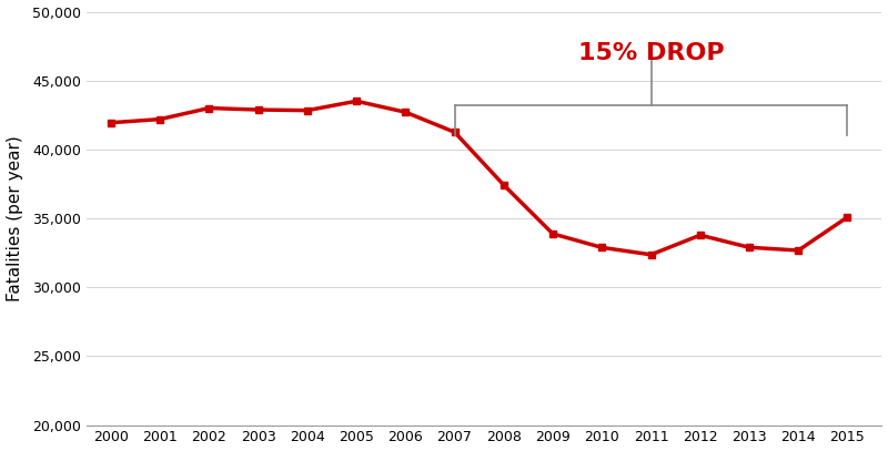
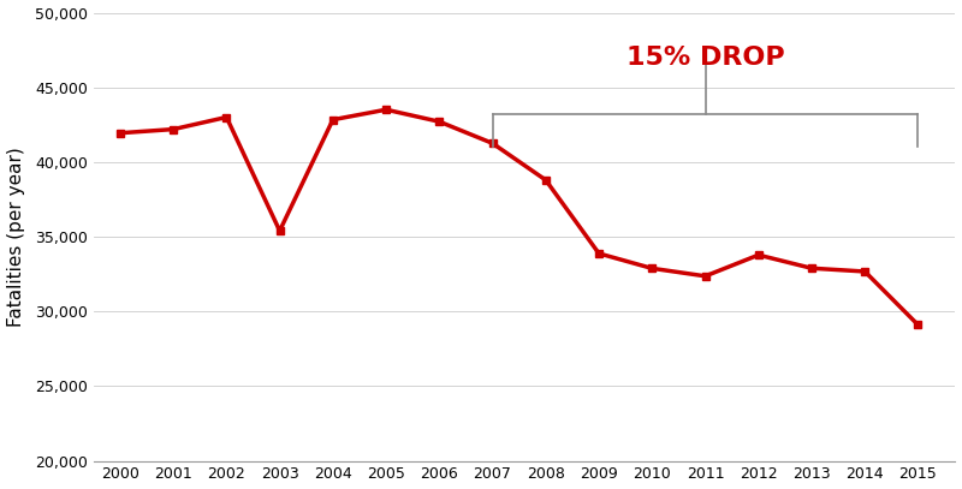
2003: 42,900 -> 35,400
2008: 37,400 -> 38,800
2015: 35,100 -> 29,100
